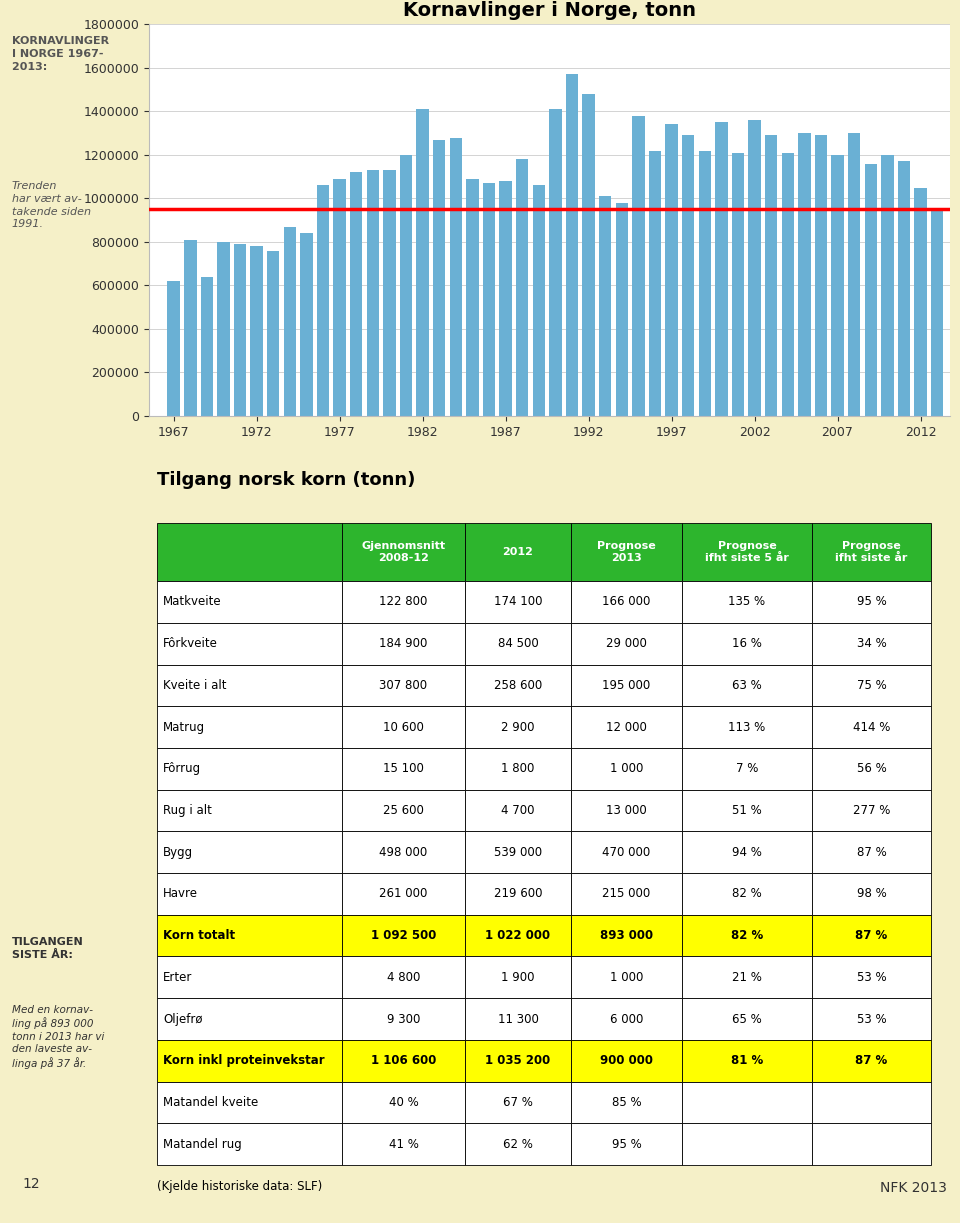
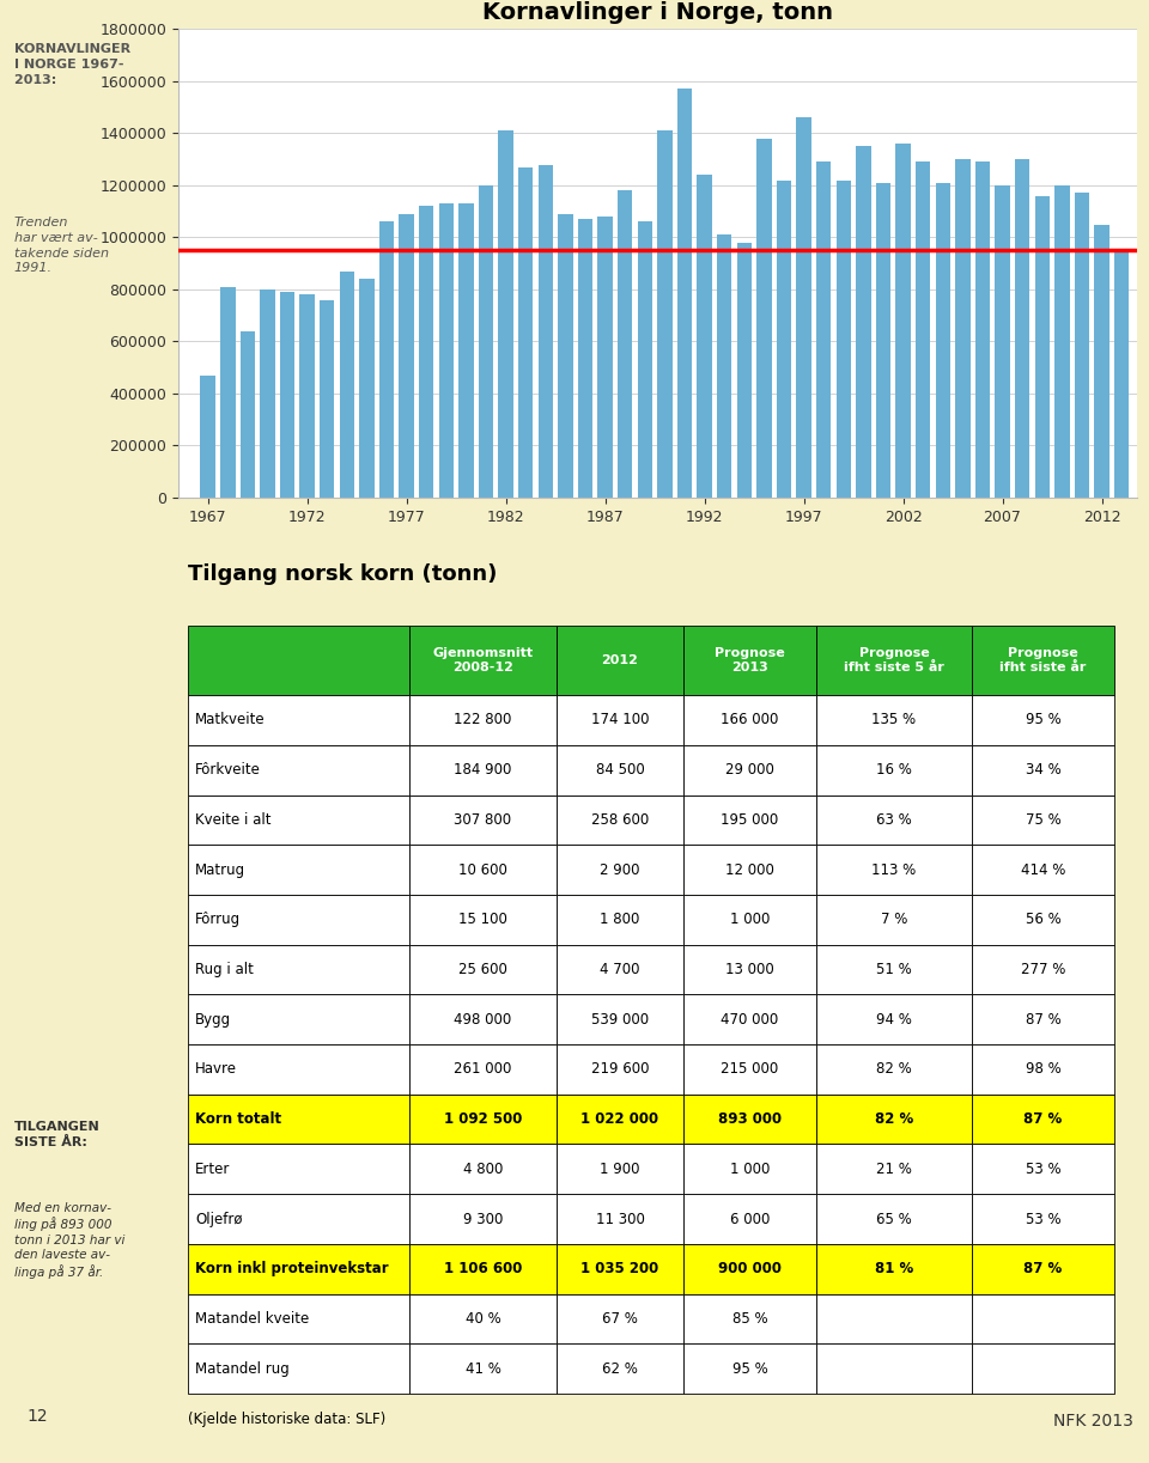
1967: 620000 -> 470000
1992: 1480000 -> 1240000
1997: 1340000 -> 1460000
